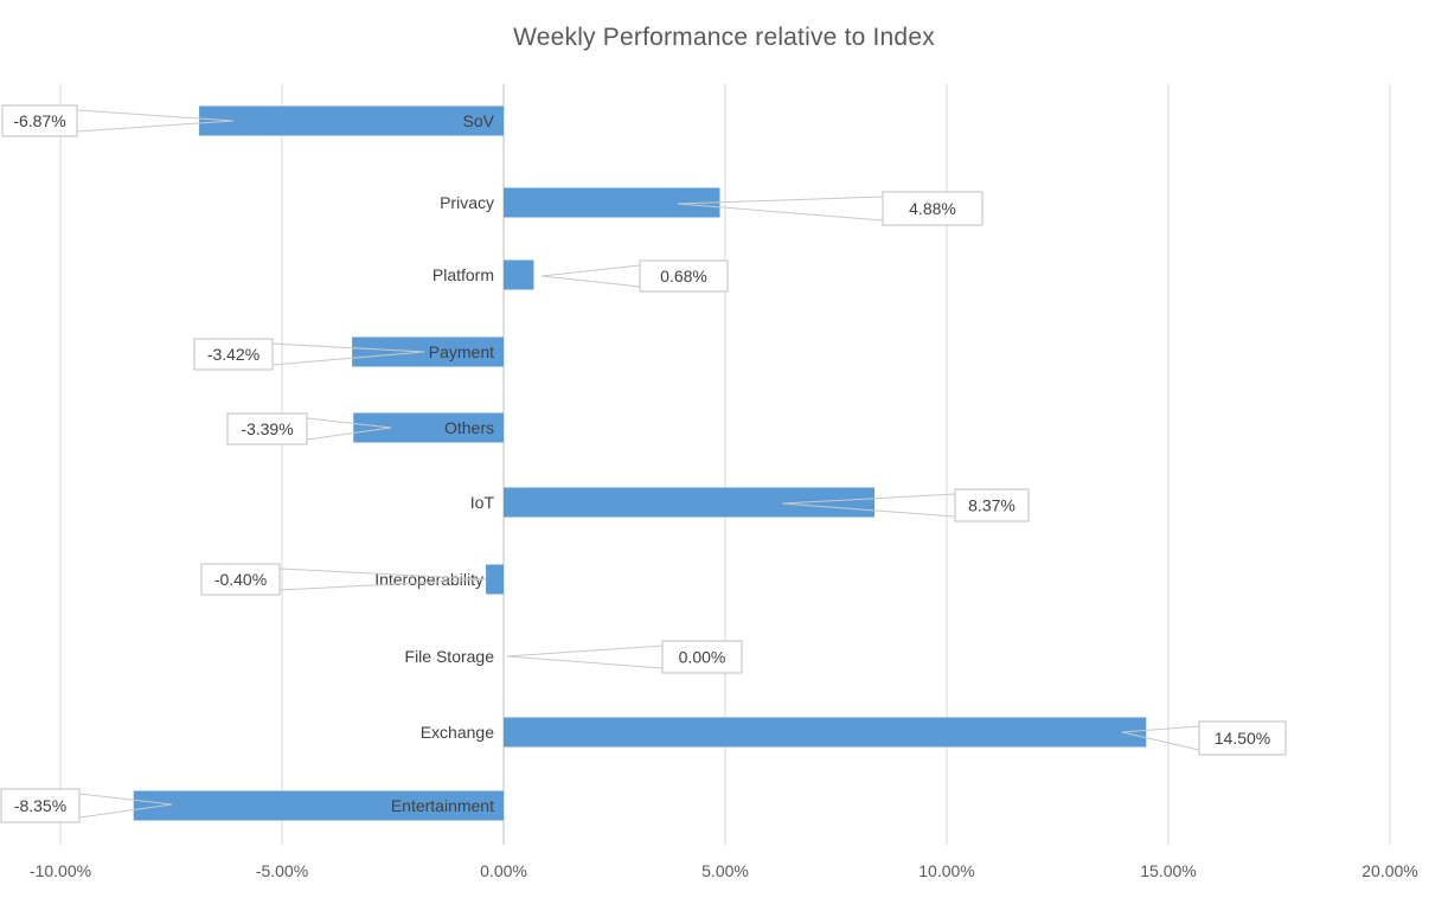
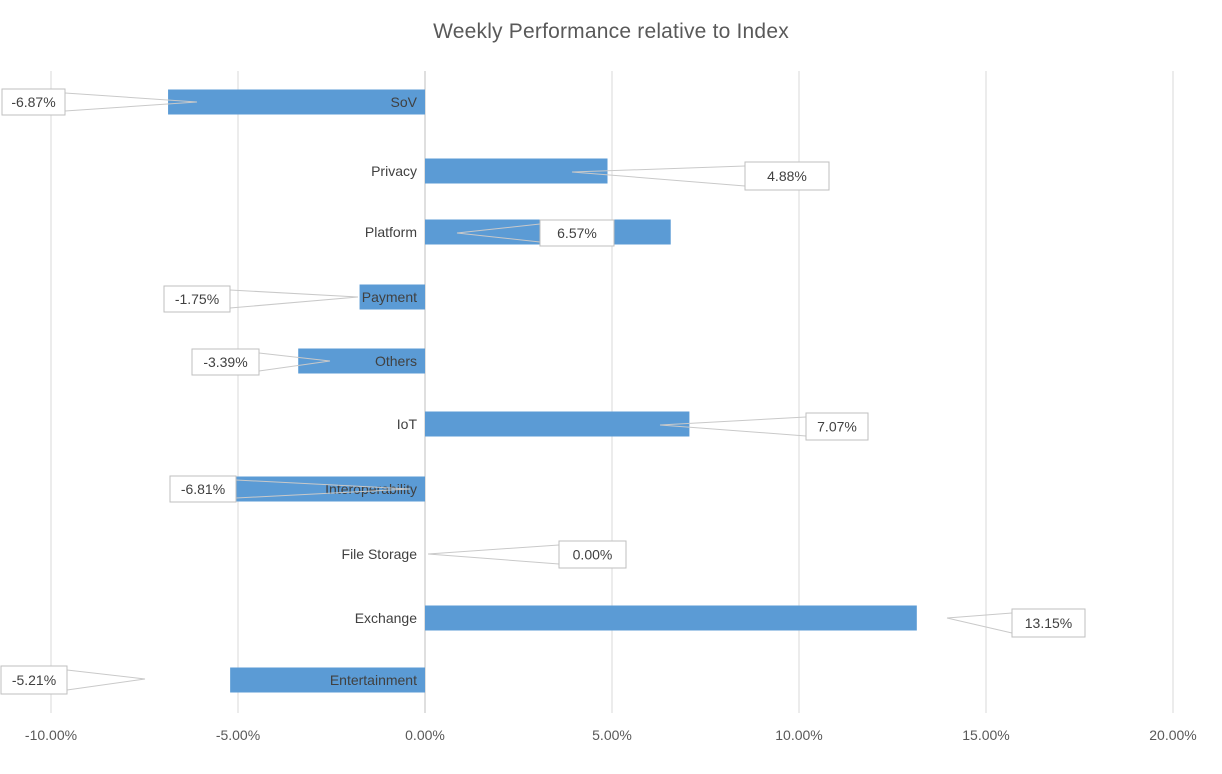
Platform: 0.68% -> 6.57%
Payment: -3.42% -> -1.75%
IoT: 8.37% -> 7.07%
Interoperability: -0.40% -> -6.81%
Exchange: 14.50% -> 13.15%
Entertainment: -8.35% -> -5.21%
